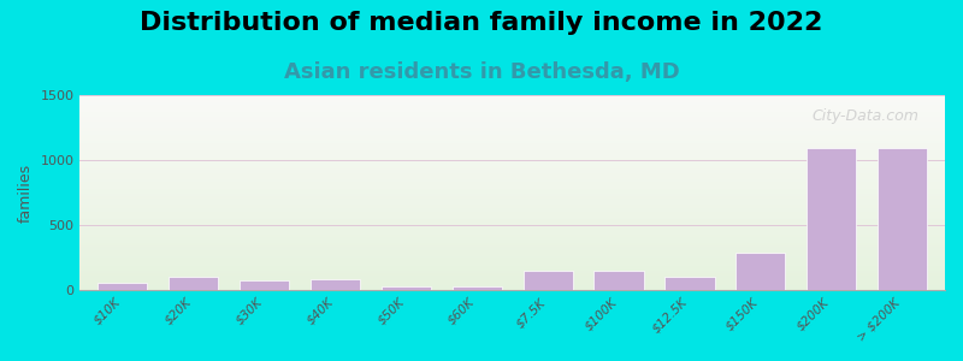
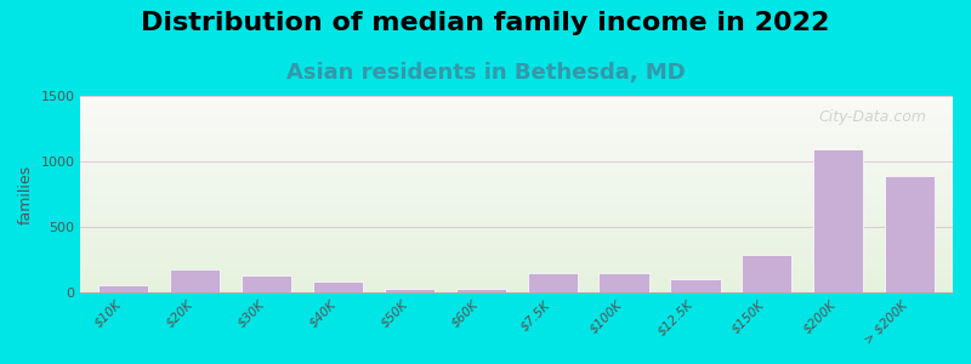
$20K: 100 -> 180
$30K: 80 -> 130
> $200K: 1100 -> 890
